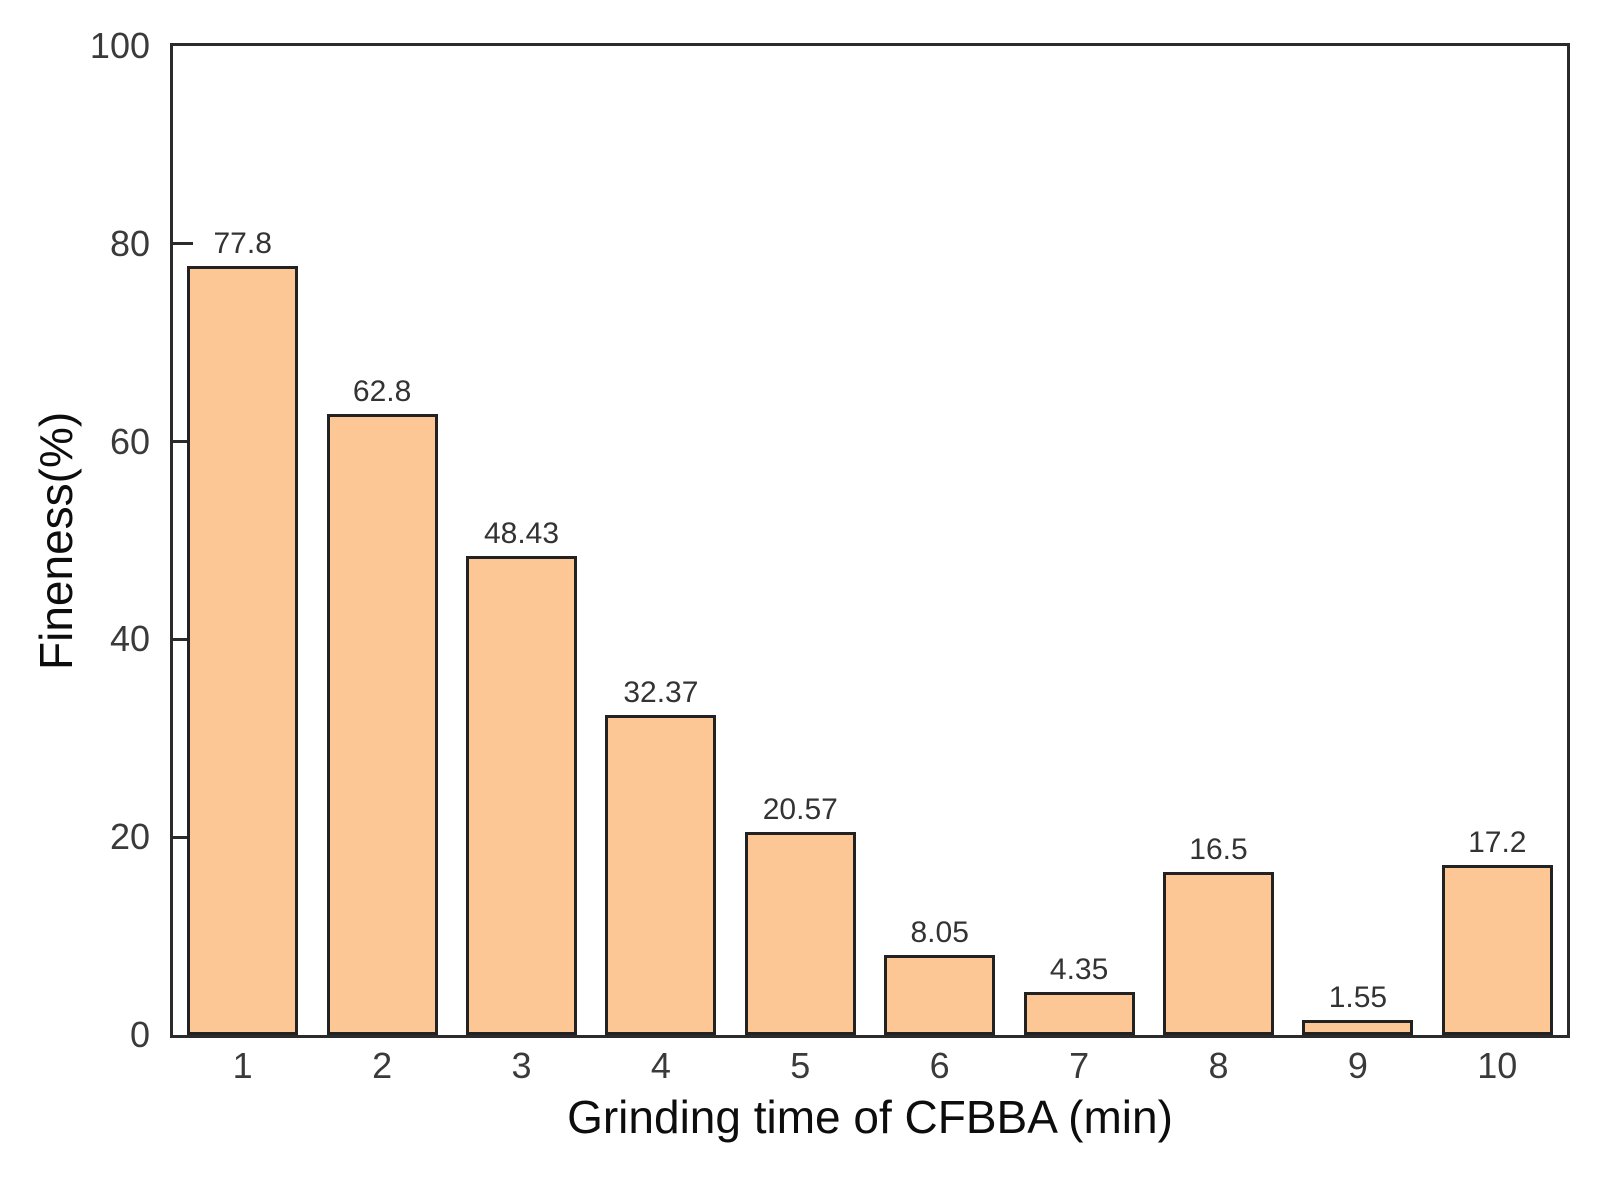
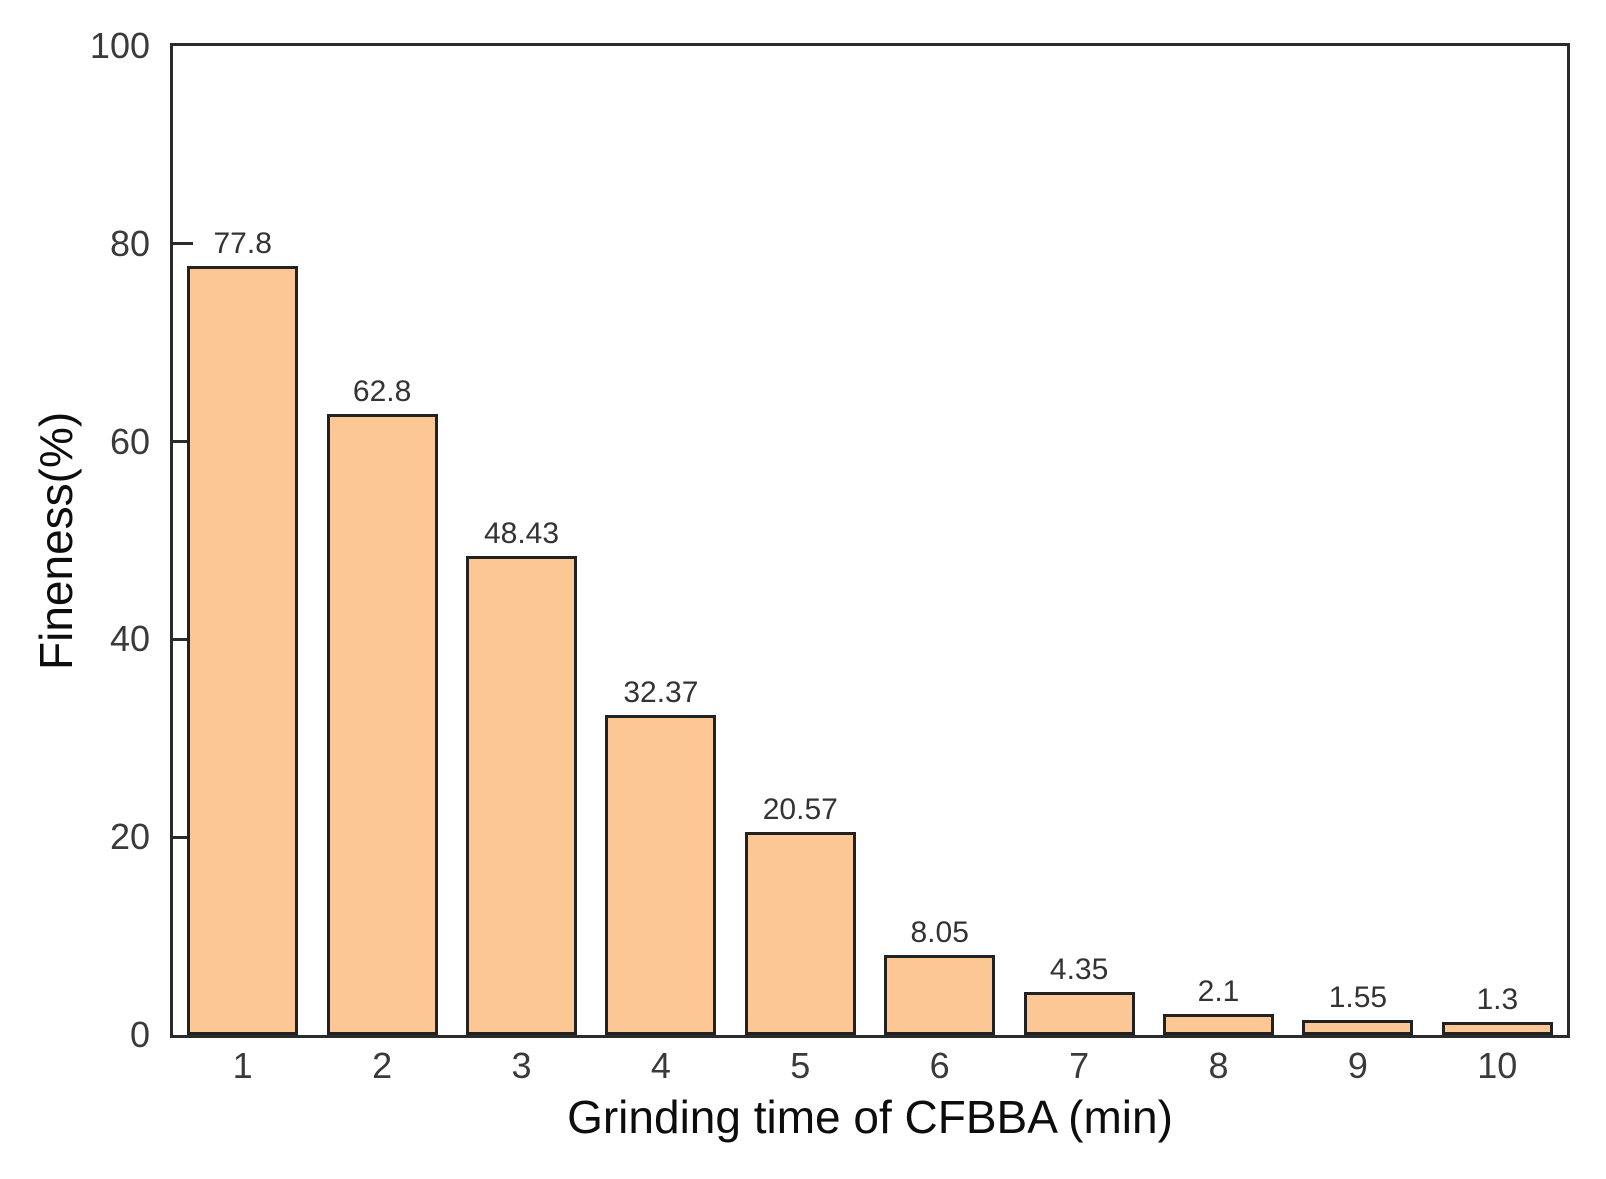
8: 16.5 -> 2.1
10: 17.2 -> 1.3
